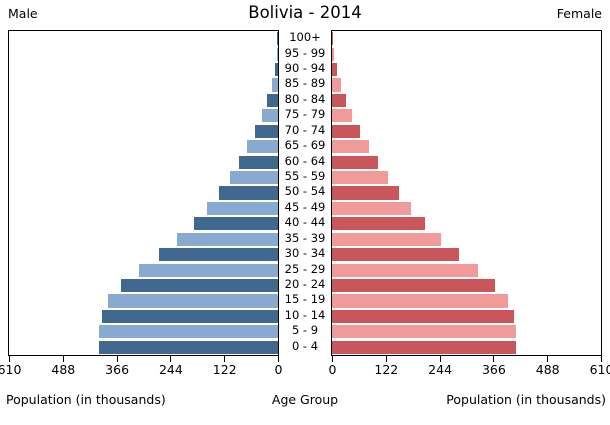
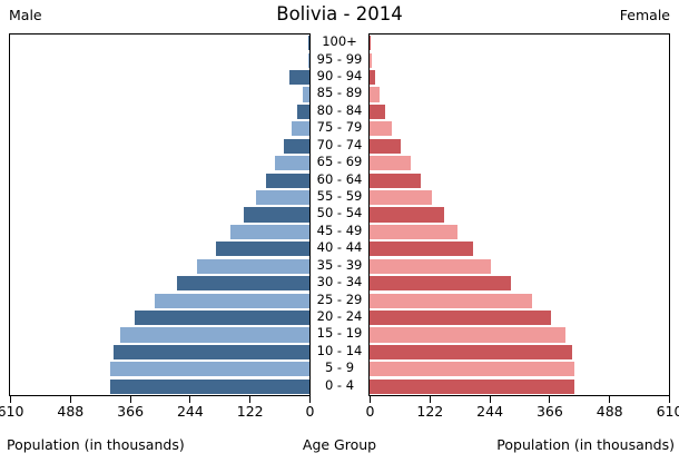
Male/90 - 94: 10 -> 40
